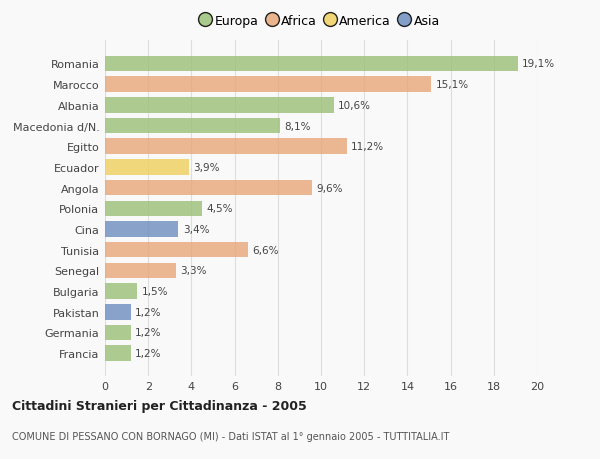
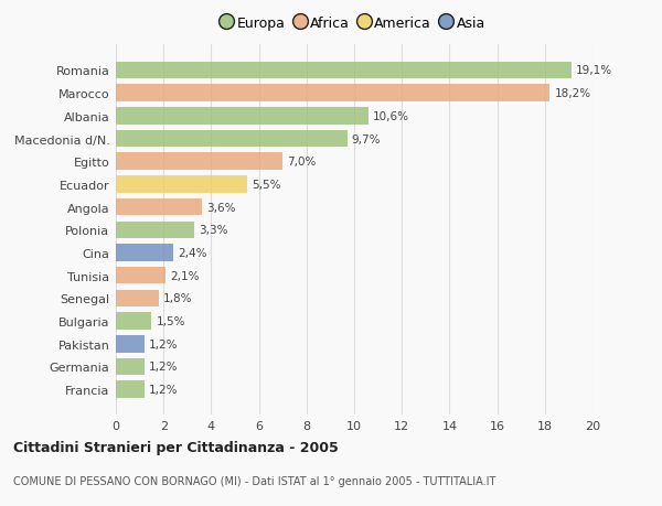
Marocco: 15,1% -> 18,2%
Macedonia d/N.: 8,1% -> 9,7%
Egitto: 11,2% -> 7,0%
Ecuador: 3,9% -> 5,5%
Angola: 9,6% -> 3,6%
Polonia: 4,5% -> 3,3%
Cina: 3,4% -> 2,4%
Tunisia: 6,6% -> 2,1%
Senegal: 3,3% -> 1,8%
